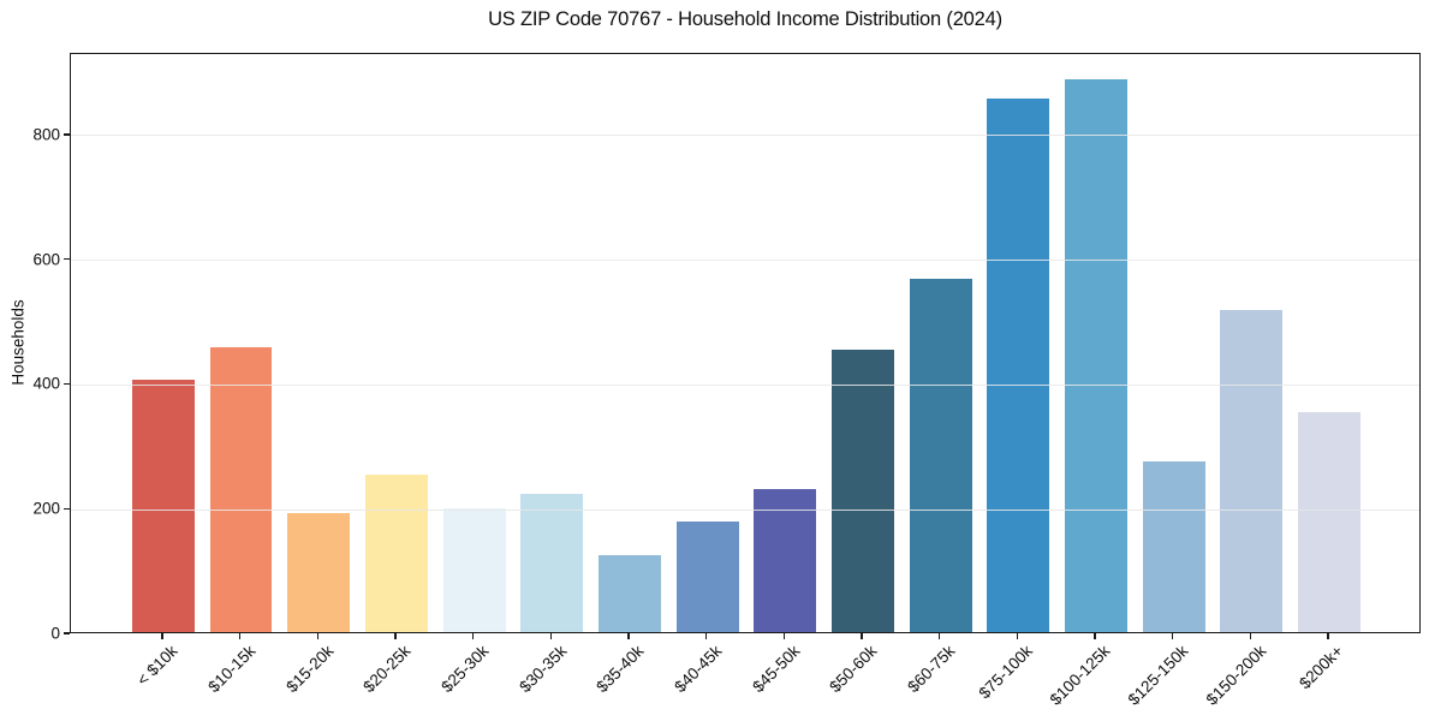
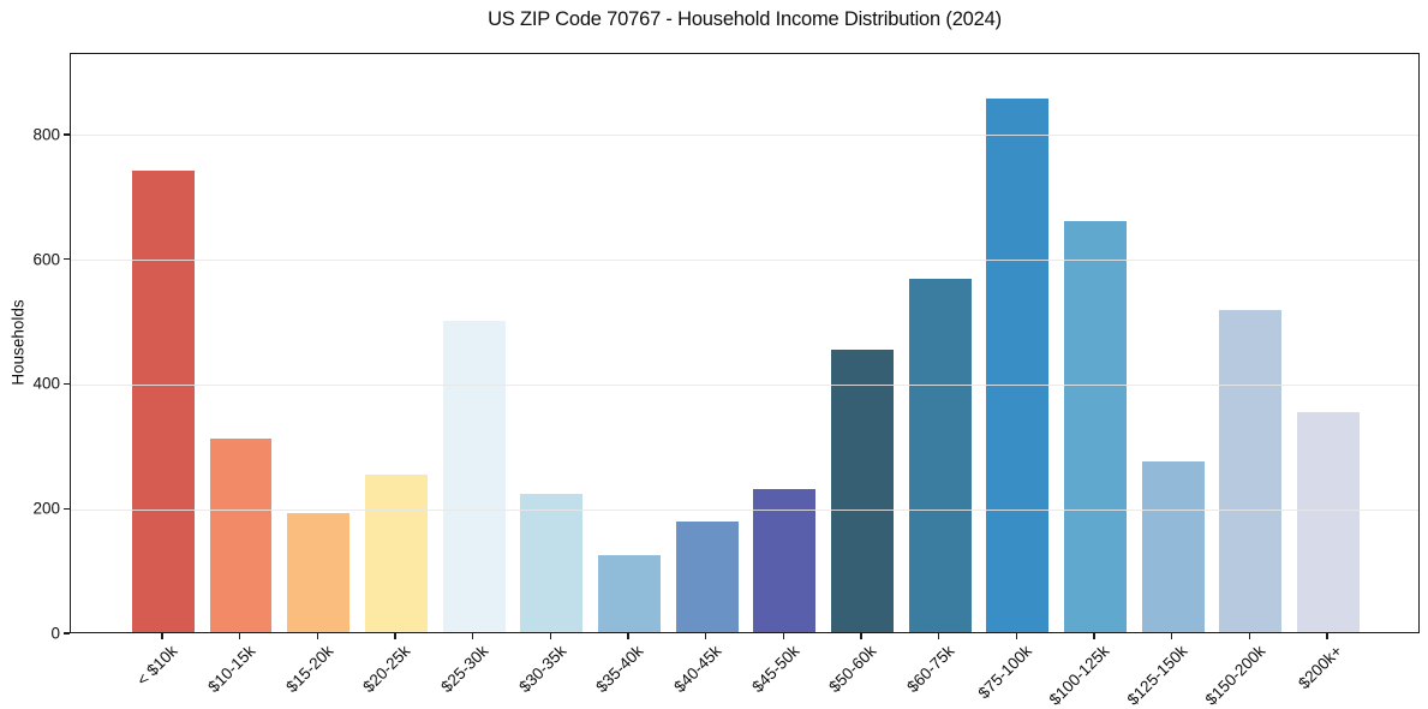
< $10k: 400 -> 740
$10-15k: 460 -> 310
$25-30k: 200 -> 500
$100-125k: 890 -> 660
